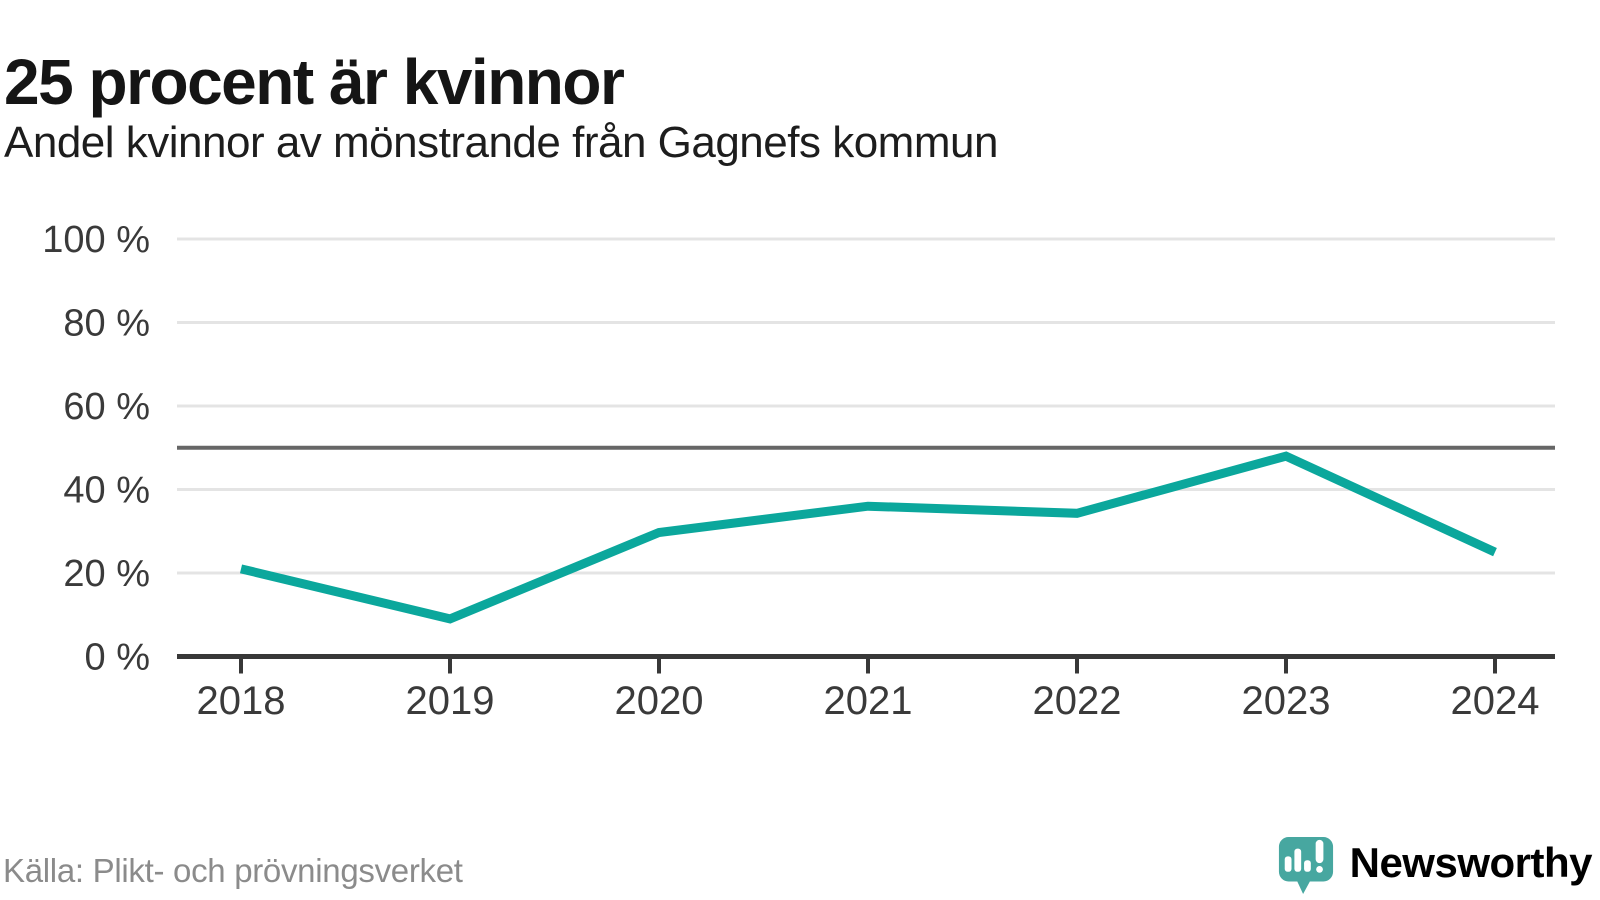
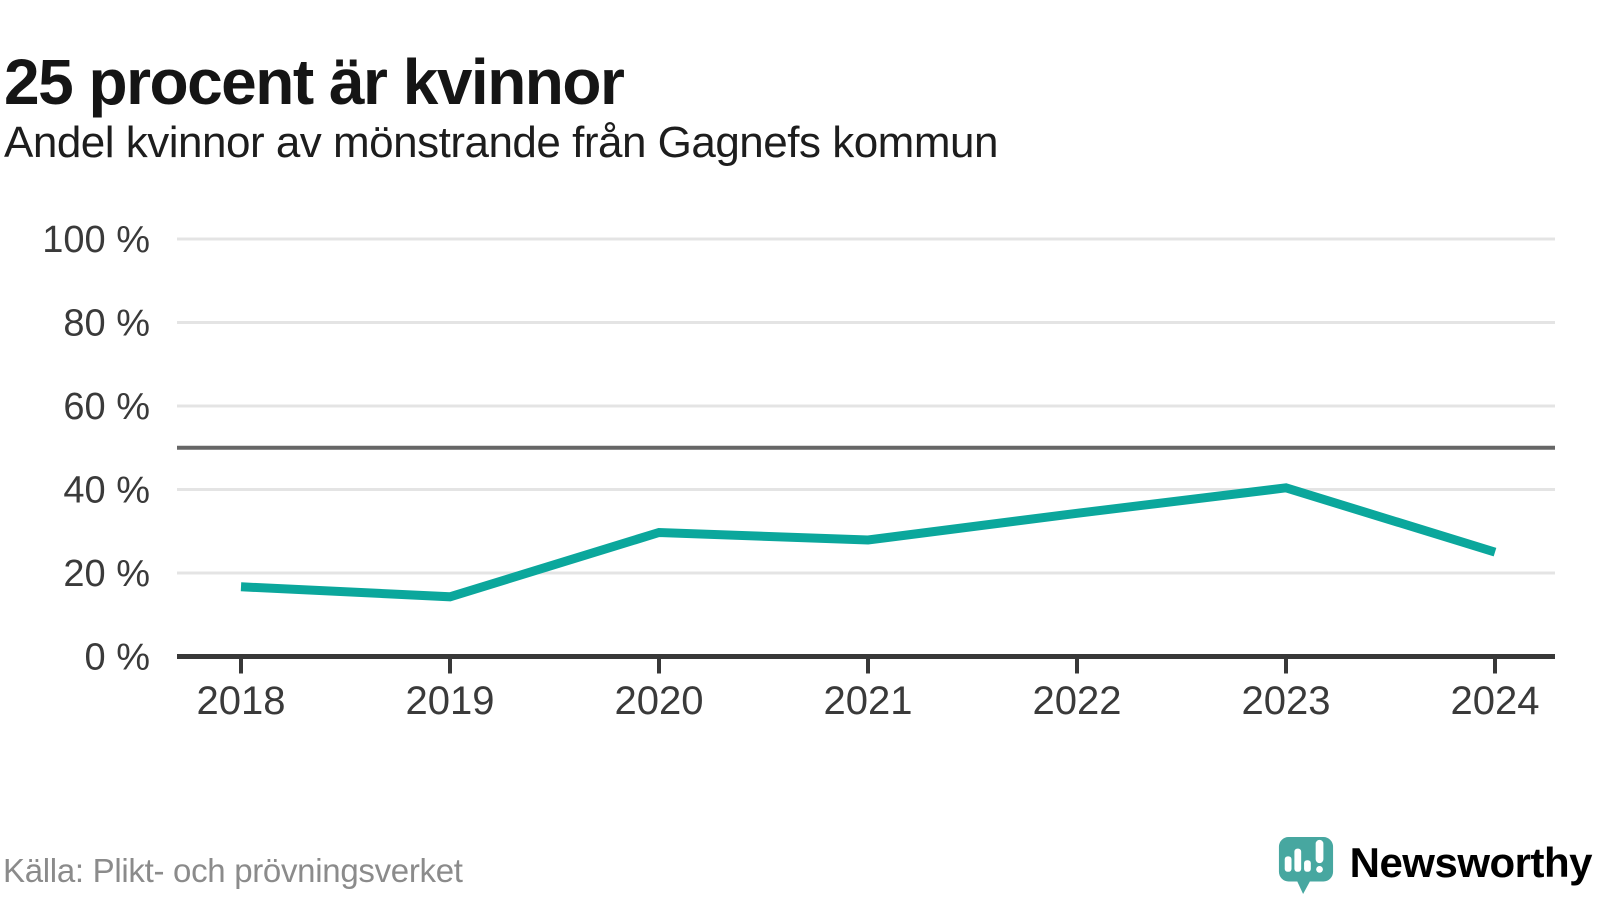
2018: 21% -> 17%
2019: 9% -> 14%
2021: 36% -> 28%
2023: 48% -> 40%
